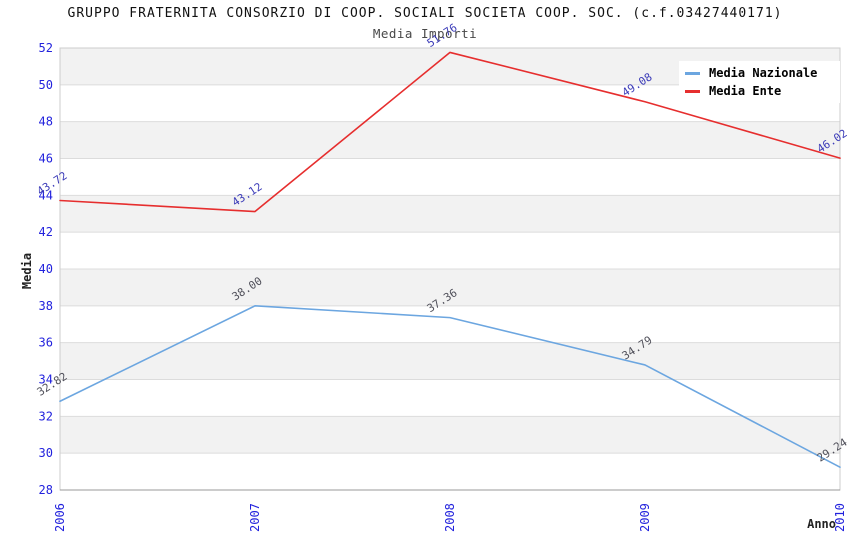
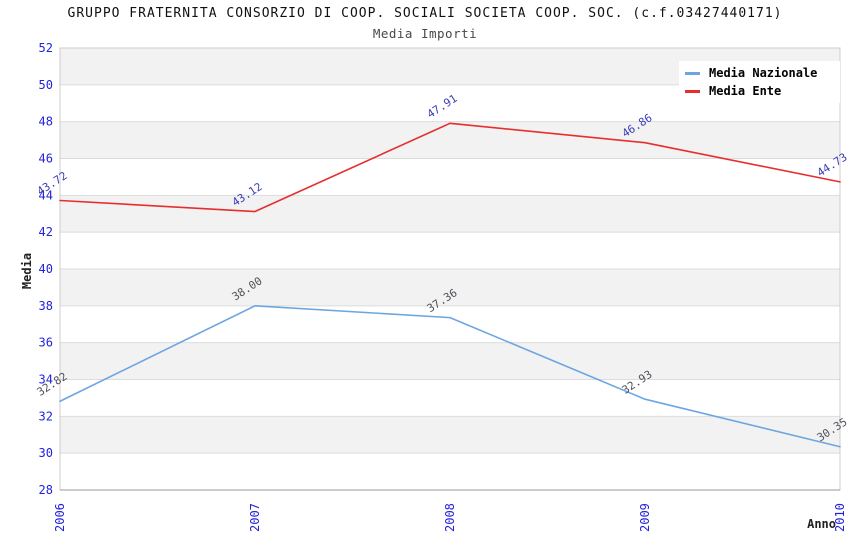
Media Ente/2008: 51.76 -> 47.91
Media Nazionale/2009: 34.79 -> 32.93
Media Ente/2009: 49.08 -> 46.86
Media Nazionale/2010: 29.24 -> 30.35
Media Ente/2010: 46.02 -> 44.73
